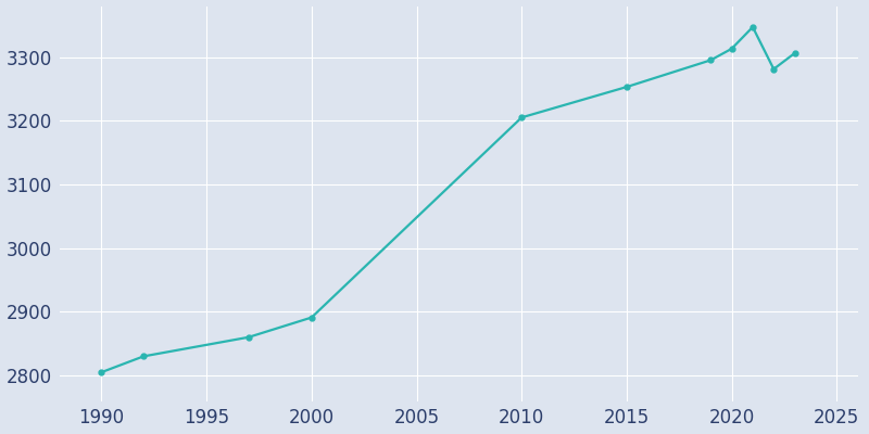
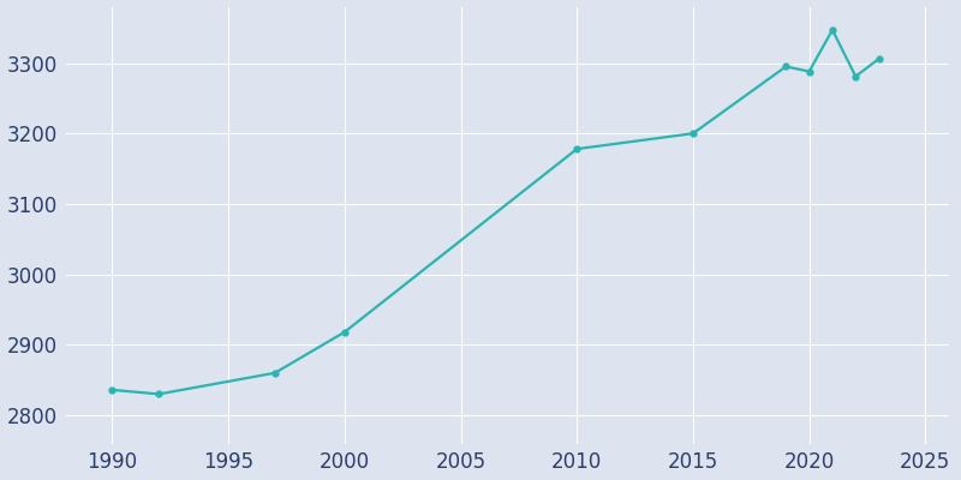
1990: 2805 -> 2836
2000: 2891 -> 2918
2010: 3205 -> 3178
2015: 3253 -> 3200
2020: 3313 -> 3288
